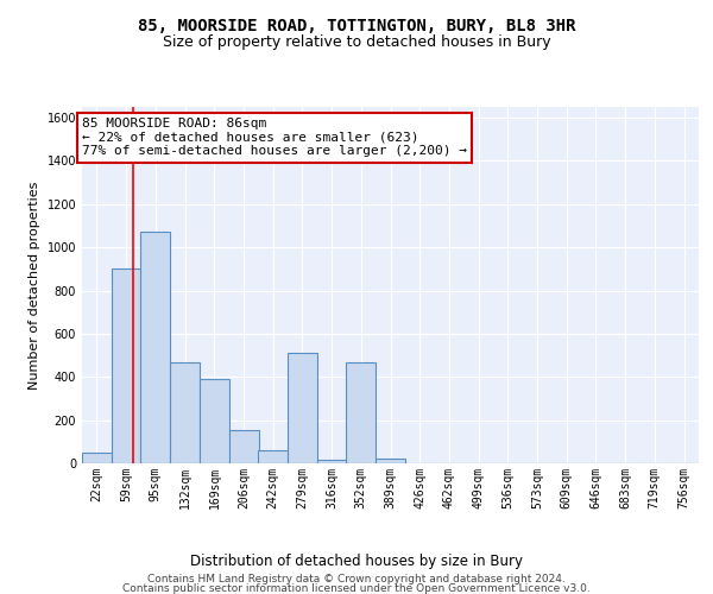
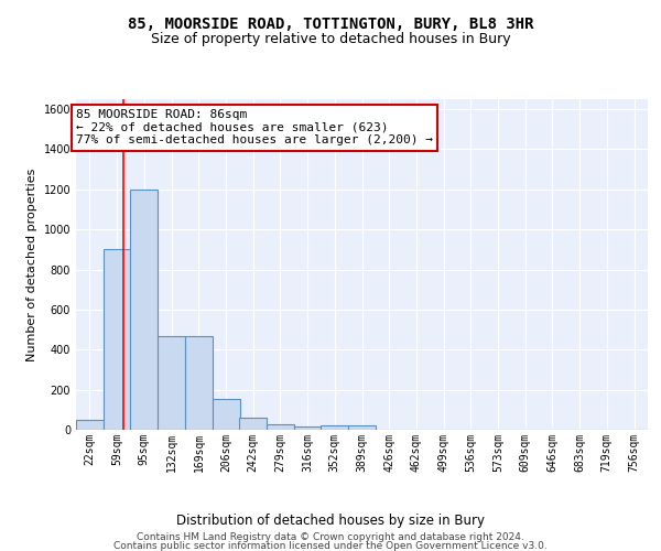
95sqm: 1070 -> 1200
169sqm: 390 -> 470
279sqm: 510 -> 30
352sqm: 470 -> 20
